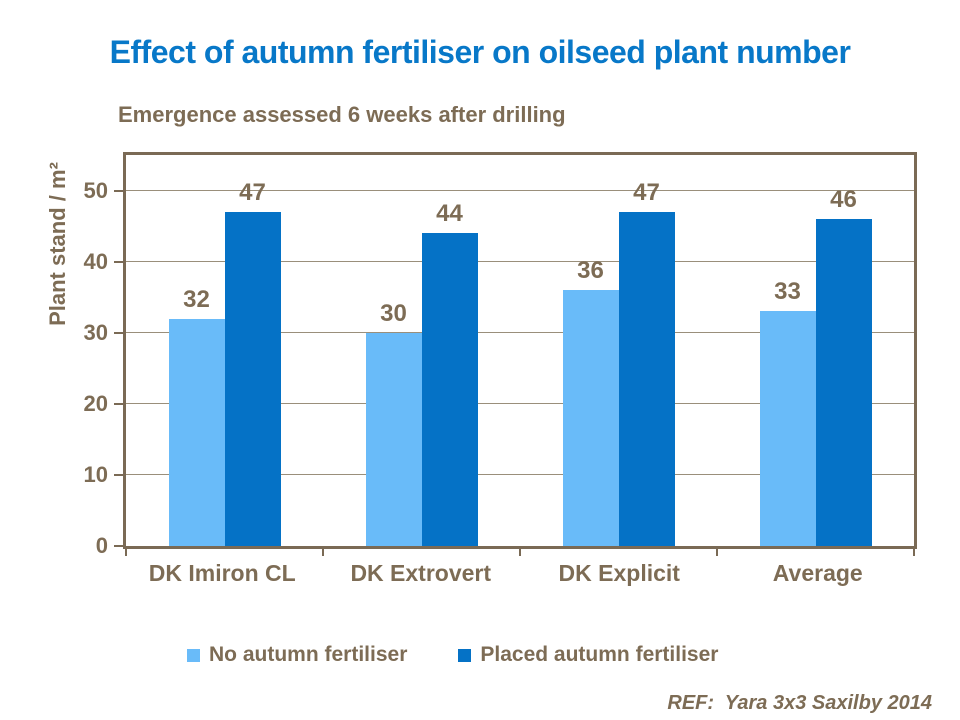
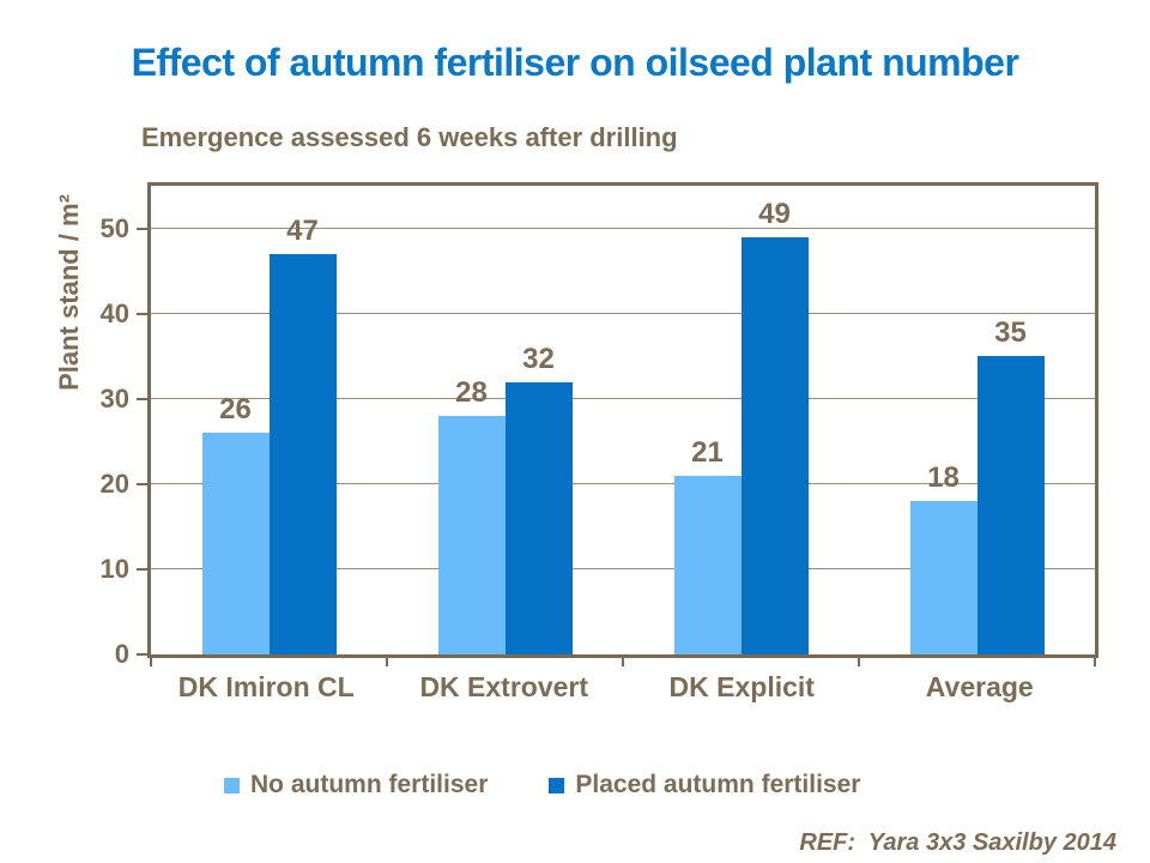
No autumn fertiliser/DK Imiron CL: 32 -> 26
No autumn fertiliser/DK Extrovert: 30 -> 28
Placed autumn fertiliser/DK Extrovert: 44 -> 32
No autumn fertiliser/DK Explicit: 36 -> 21
Placed autumn fertiliser/DK Explicit: 47 -> 49
No autumn fertiliser/Average: 33 -> 18
Placed autumn fertiliser/Average: 46 -> 35
